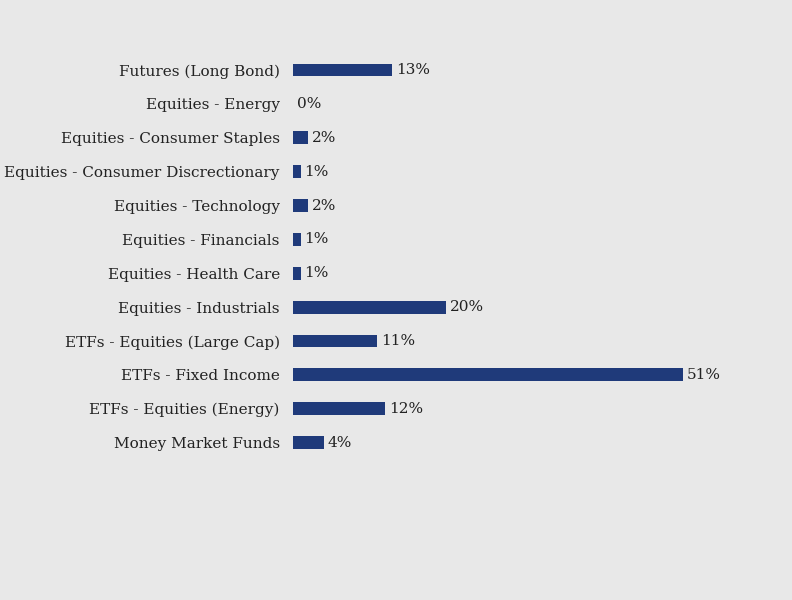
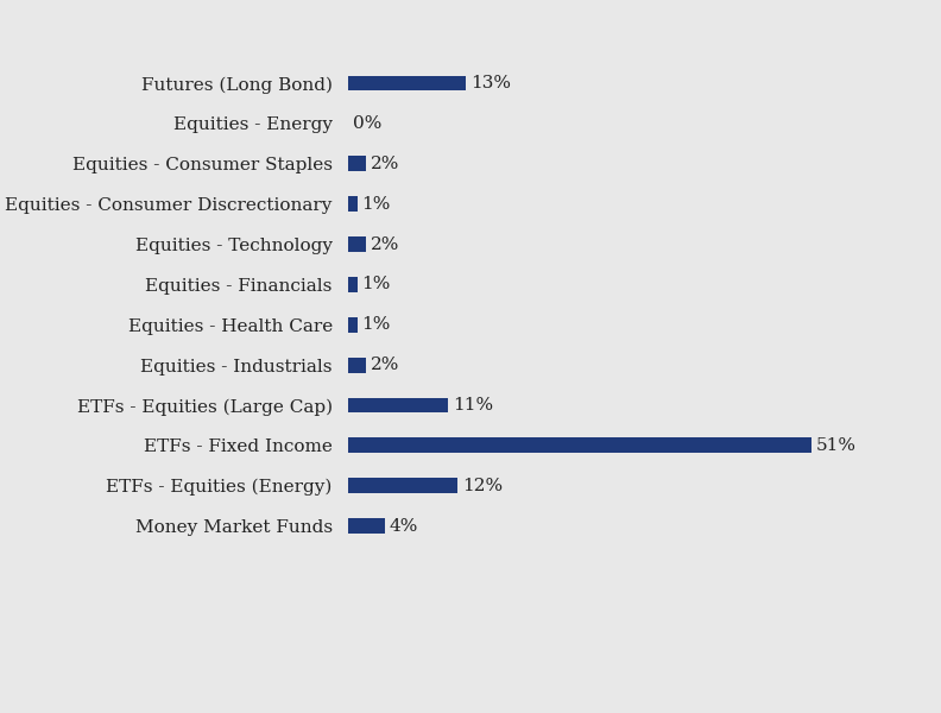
Equities - Industrials: 20% -> 2%
